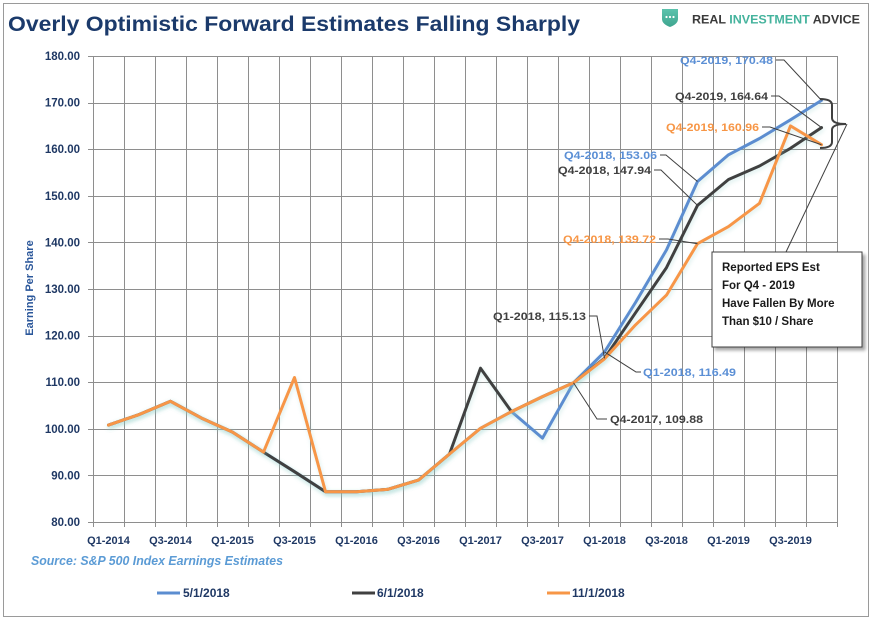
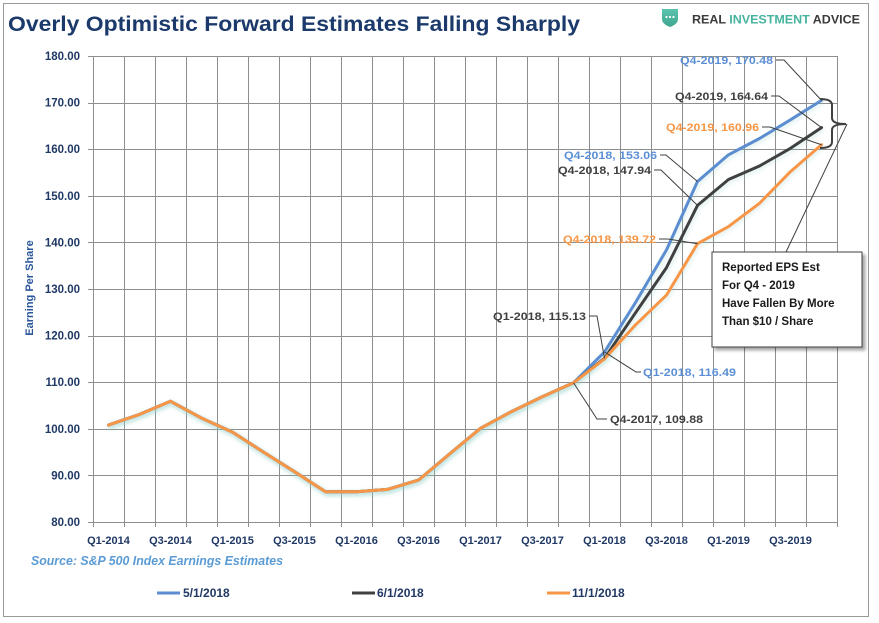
11/1/2018/Q3-2015: 111 -> 91
6/1/2018/Q1-2017: 113 -> 100
5/1/2018/Q3-2017: 98 -> 107
11/1/2018/Q3-2019: 165 -> 155
